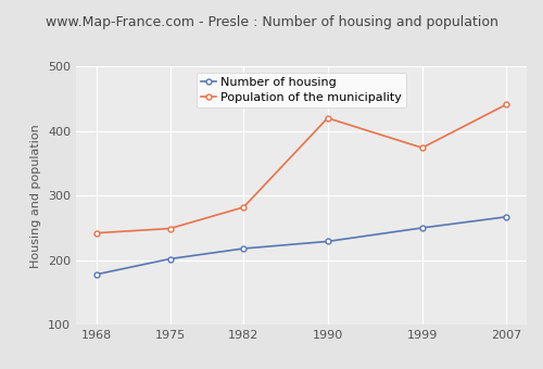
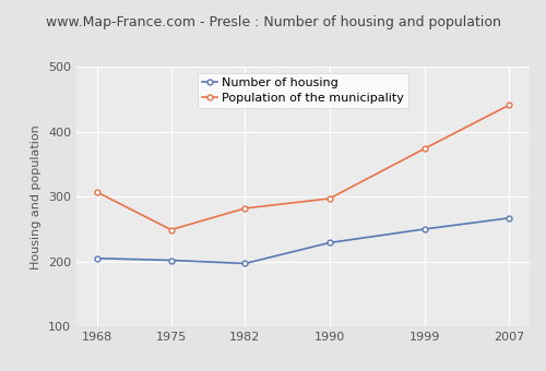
Number of housing/1968: 178 -> 205
Population of the municipality/1968: 242 -> 307
Number of housing/1982: 218 -> 197
Population of the municipality/1990: 420 -> 297
